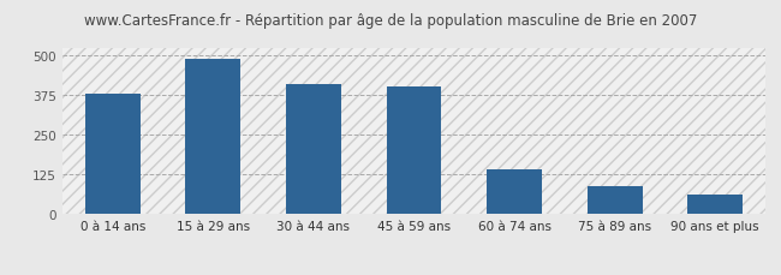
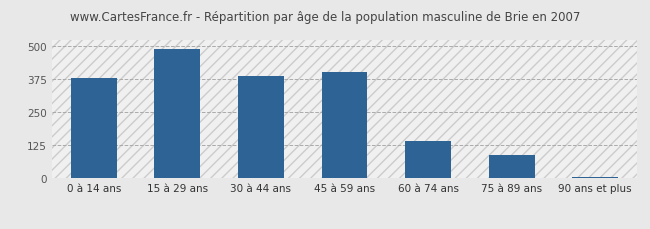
30 à 44 ans: 410 -> 385
90 ans et plus: 60 -> 5
